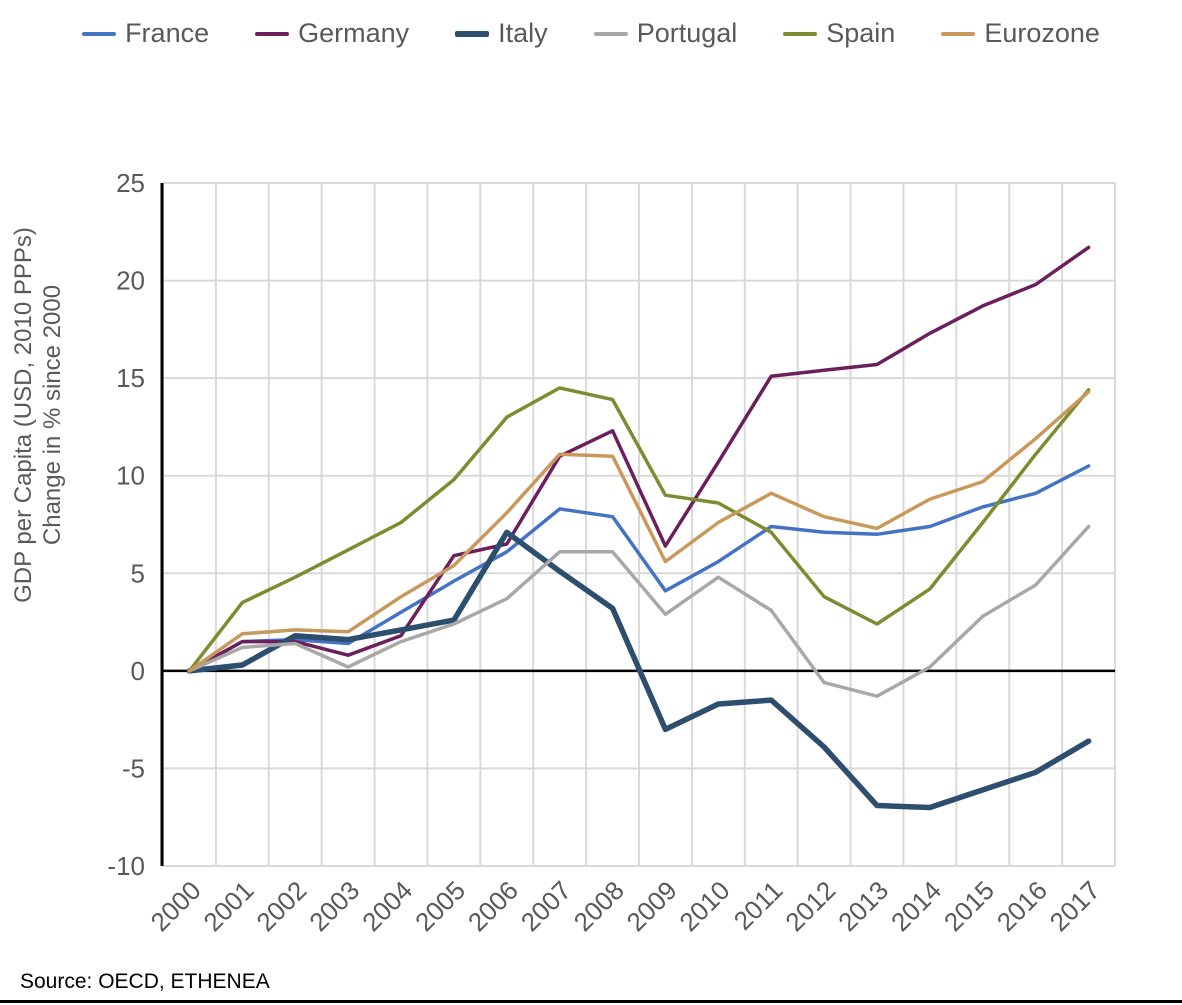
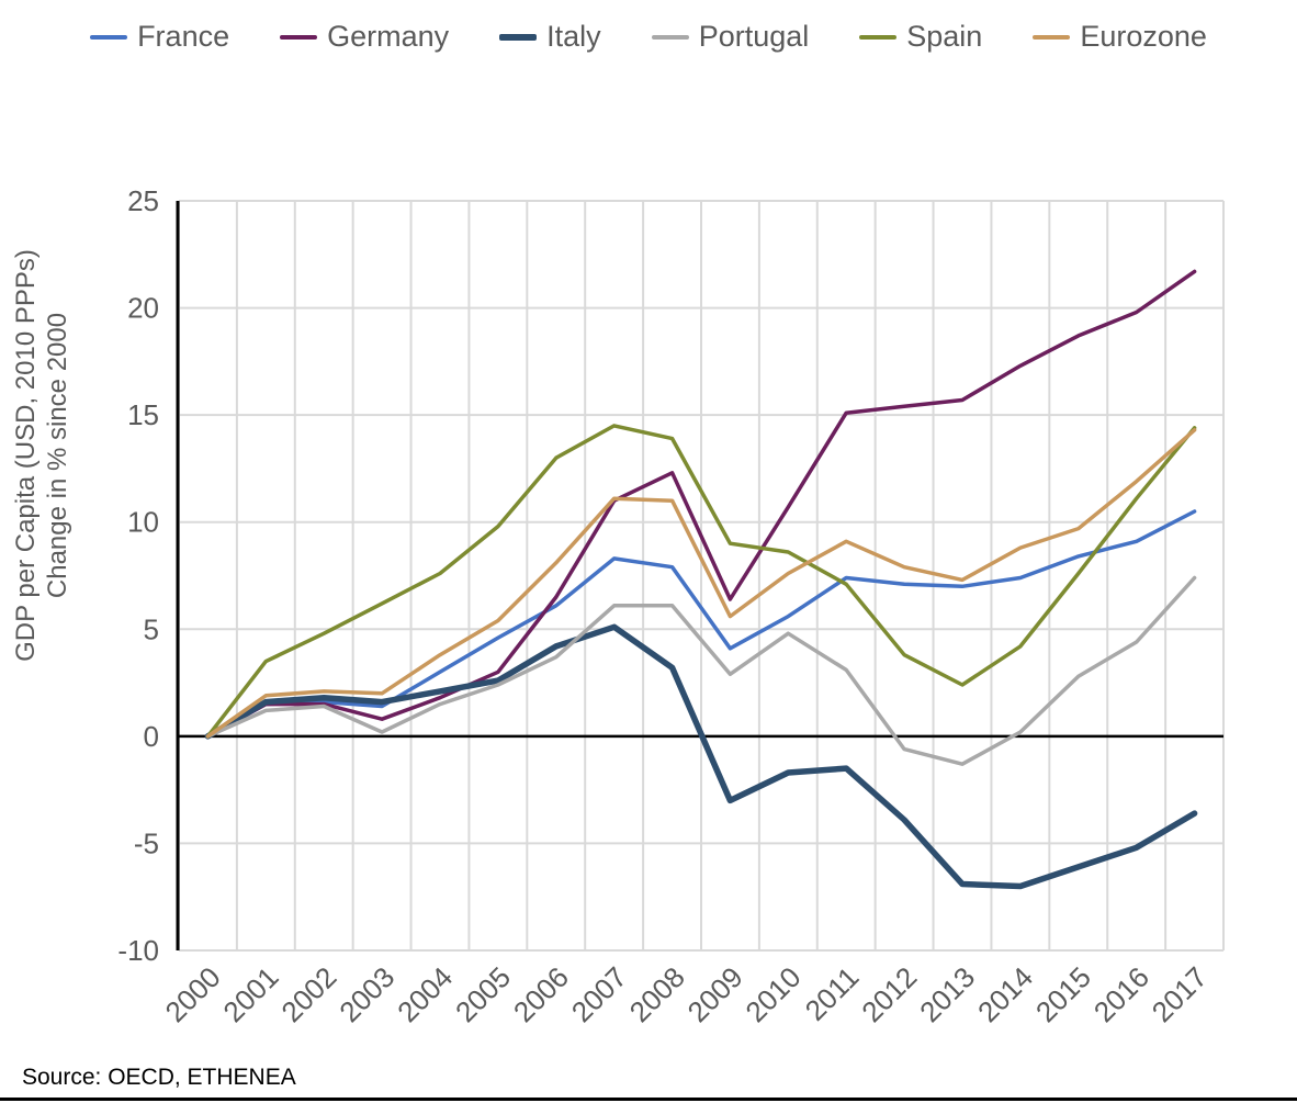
Italy/2001: 0.3 -> 1.6
Germany/2005: 5.9 -> 3.0
Italy/2006: 7.1 -> 4.2
